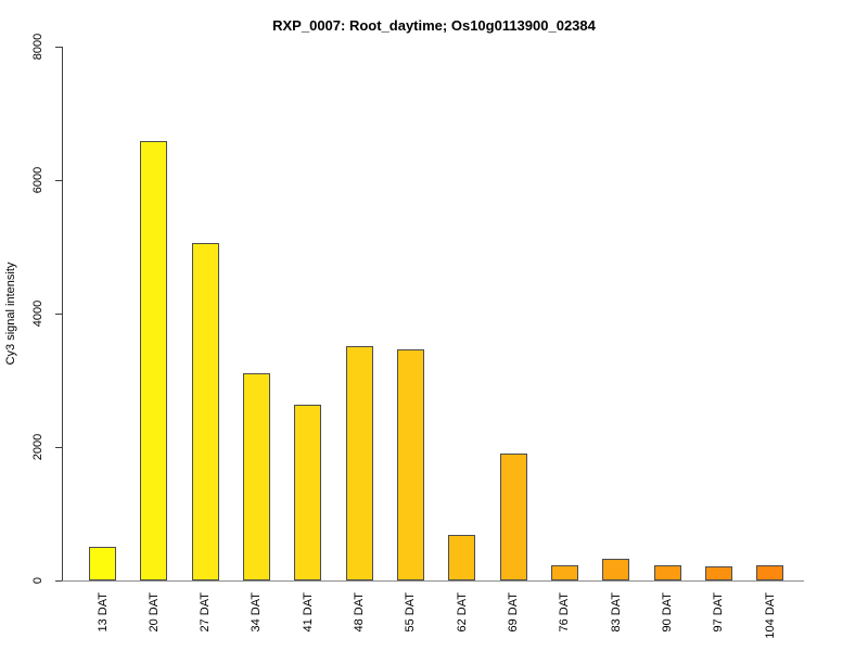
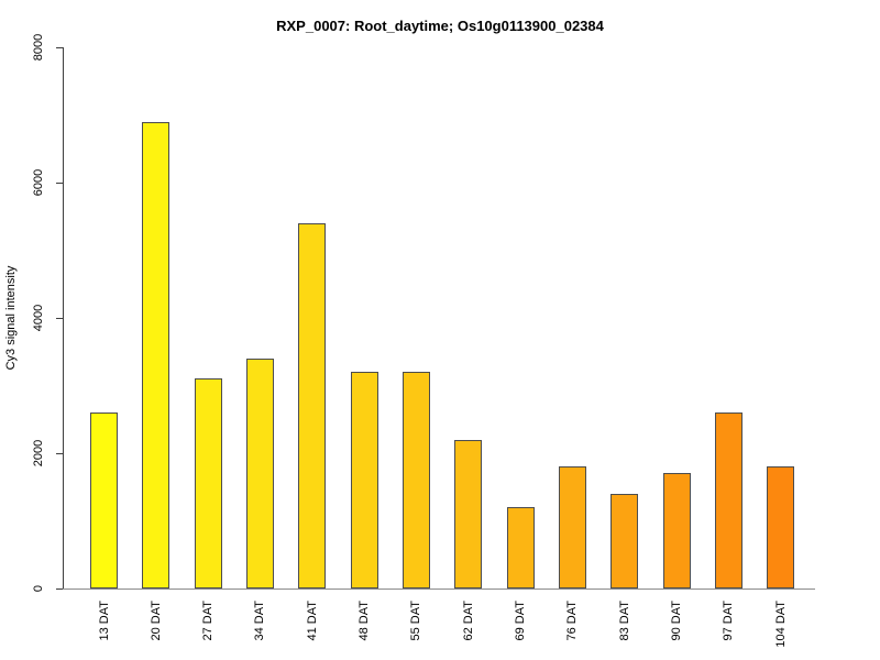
13 DAT: 500 -> 2600
20 DAT: 6600 -> 6900
27 DAT: 5100 -> 3100
34 DAT: 3100 -> 3400
41 DAT: 2600 -> 5400
48 DAT: 3500 -> 3200
55 DAT: 3500 -> 3200
62 DAT: 700 -> 2200
69 DAT: 1900 -> 1200
76 DAT: 200 -> 1800
83 DAT: 300 -> 1400
90 DAT: 200 -> 1700
97 DAT: 200 -> 2600
104 DAT: 200 -> 1800
